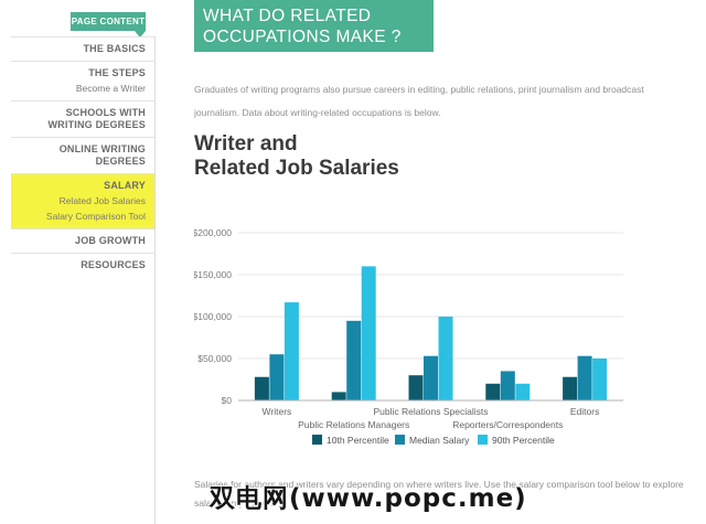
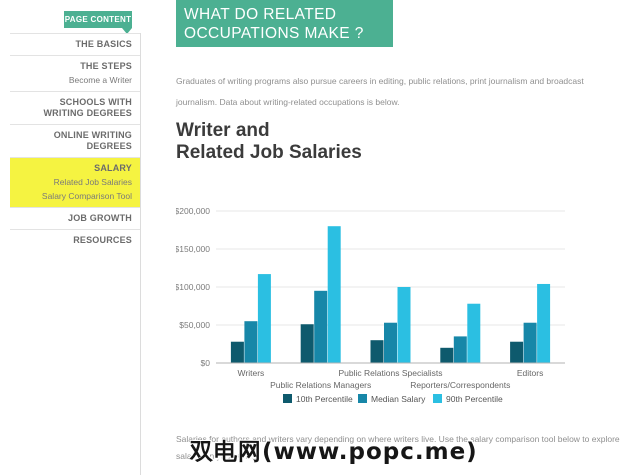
10th Percentile/Public Relations Managers: $10000 -> $50000
90th Percentile/Public Relations Managers: $160000 -> $180000
90th Percentile/Reporters/Correspondents: $20000 -> $80000
90th Percentile/Editors: $50000 -> $100000
